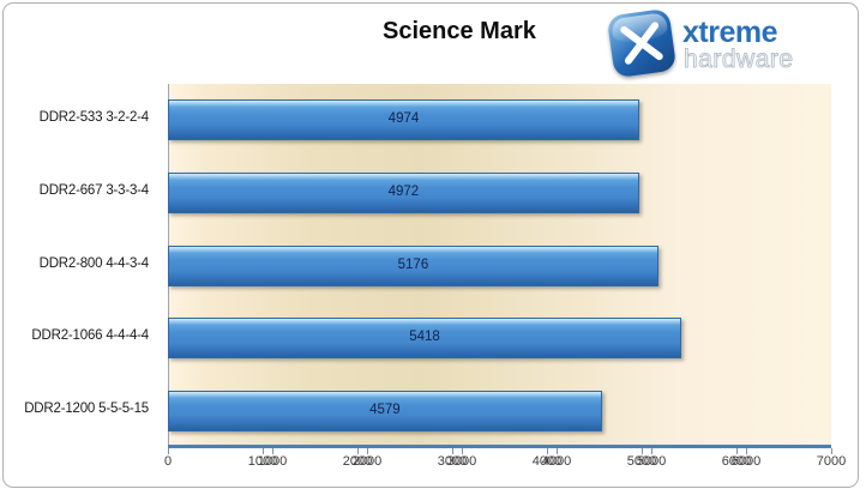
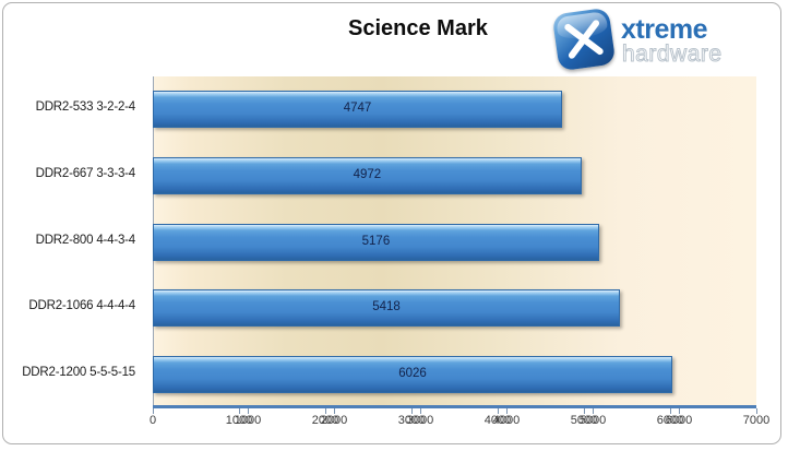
DDR2-533 3-2-2-4: 4974 -> 4747
DDR2-1200 5-5-5-15: 4579 -> 6026
